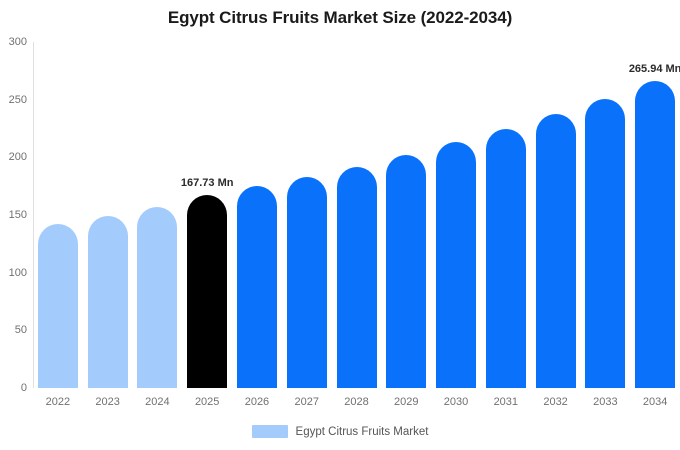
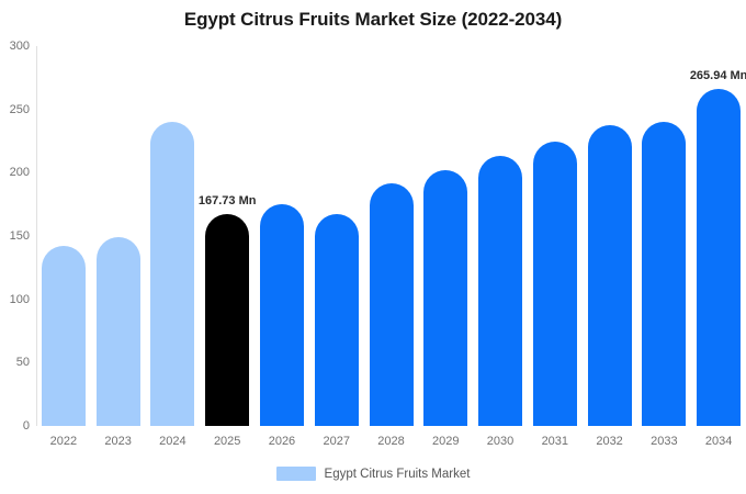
2024: 157 -> 240
2027: 183 -> 167
2033: 251 -> 240
